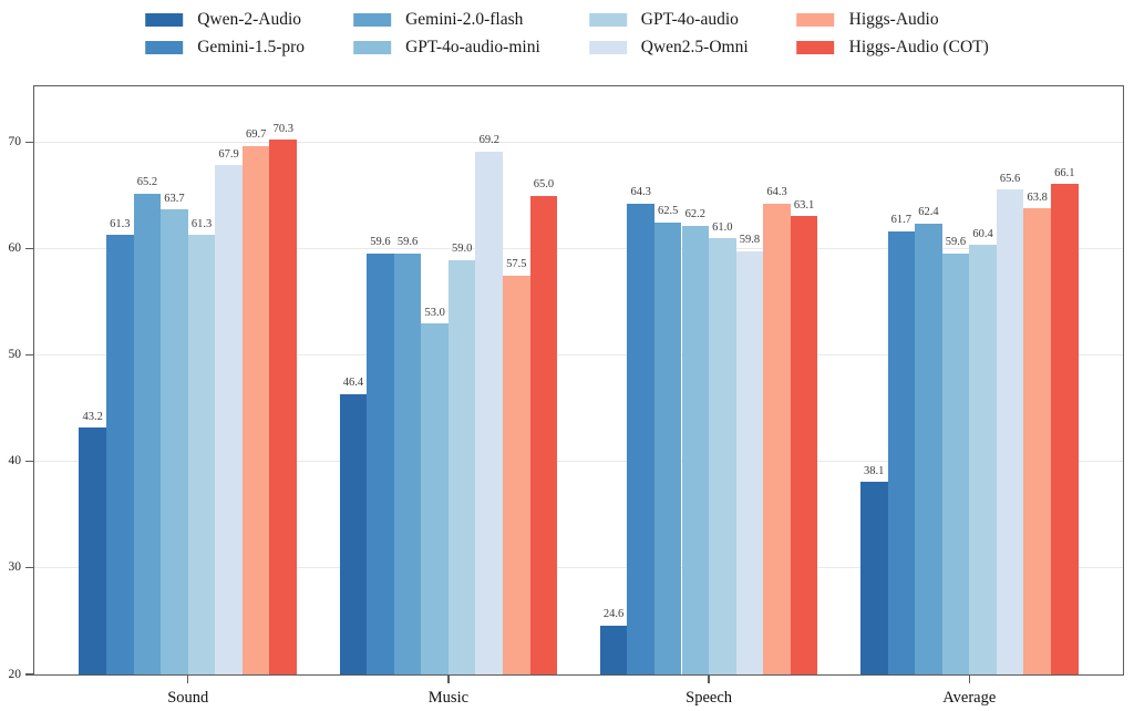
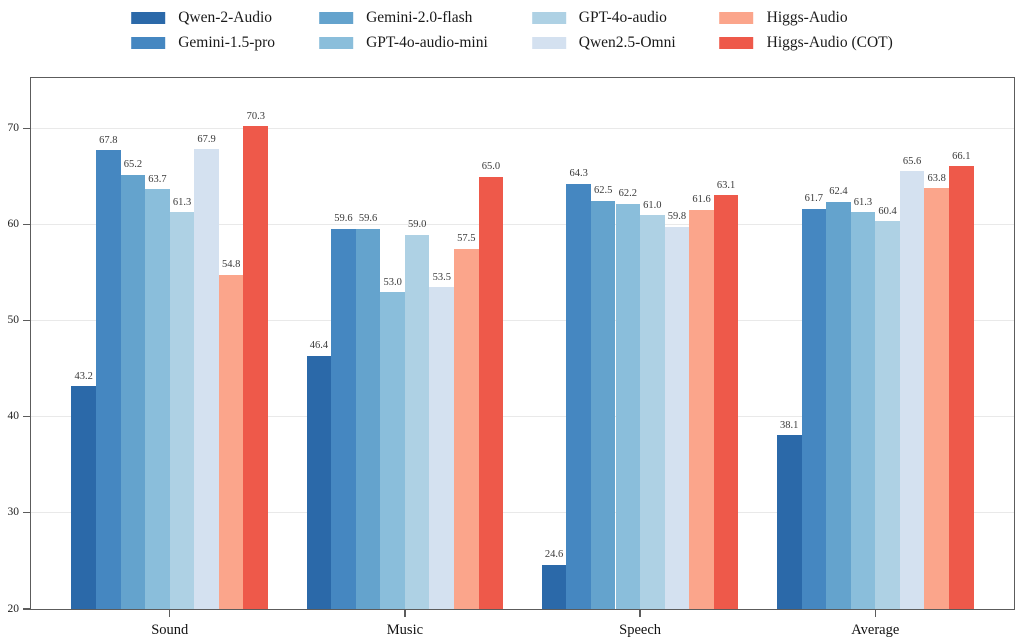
Gemini-1.5-pro/Sound: 61.3 -> 67.8
Higgs-Audio/Sound: 69.7 -> 54.8
Qwen2.5-Omni/Music: 69.2 -> 53.5
Higgs-Audio/Speech: 64.3 -> 61.6
GPT-4o-audio-mini/Average: 59.6 -> 61.3
